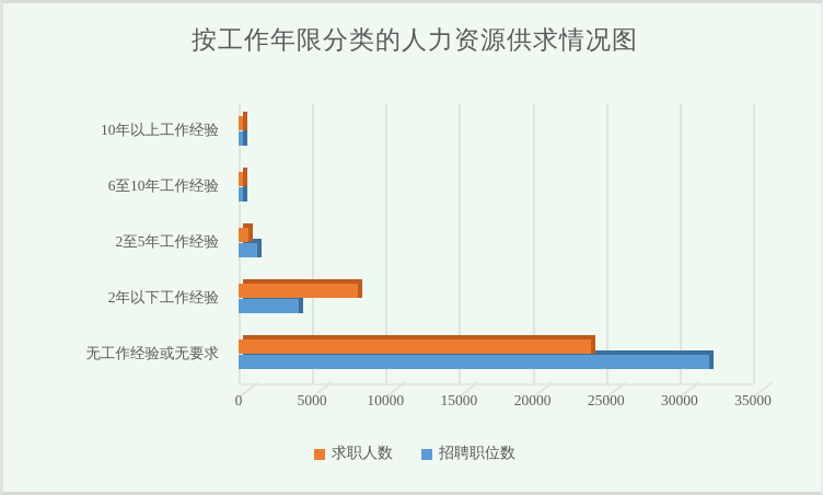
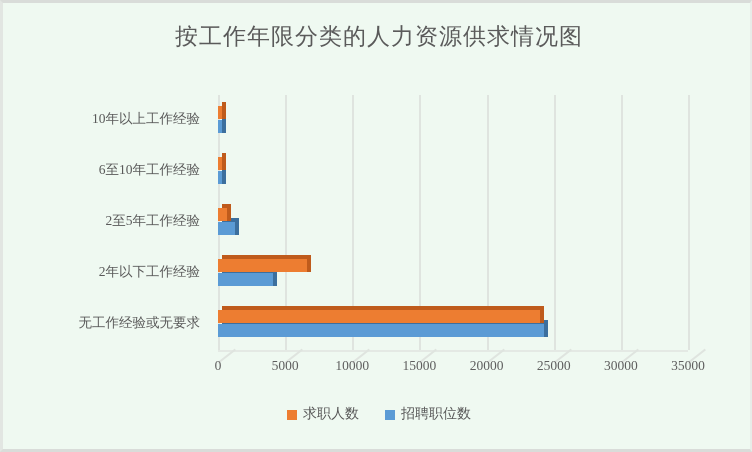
招聘职位数/无工作经验或无要求: 32000 -> 24300
求职人数/2年以下工作经验: 8100 -> 6600
